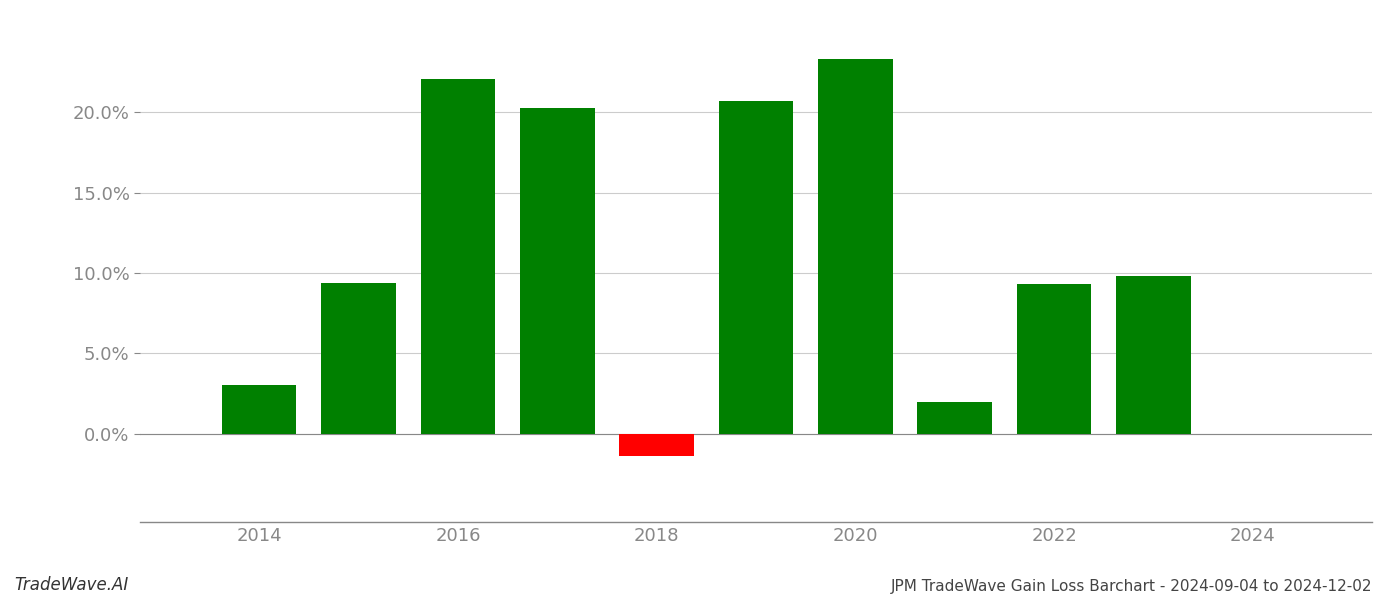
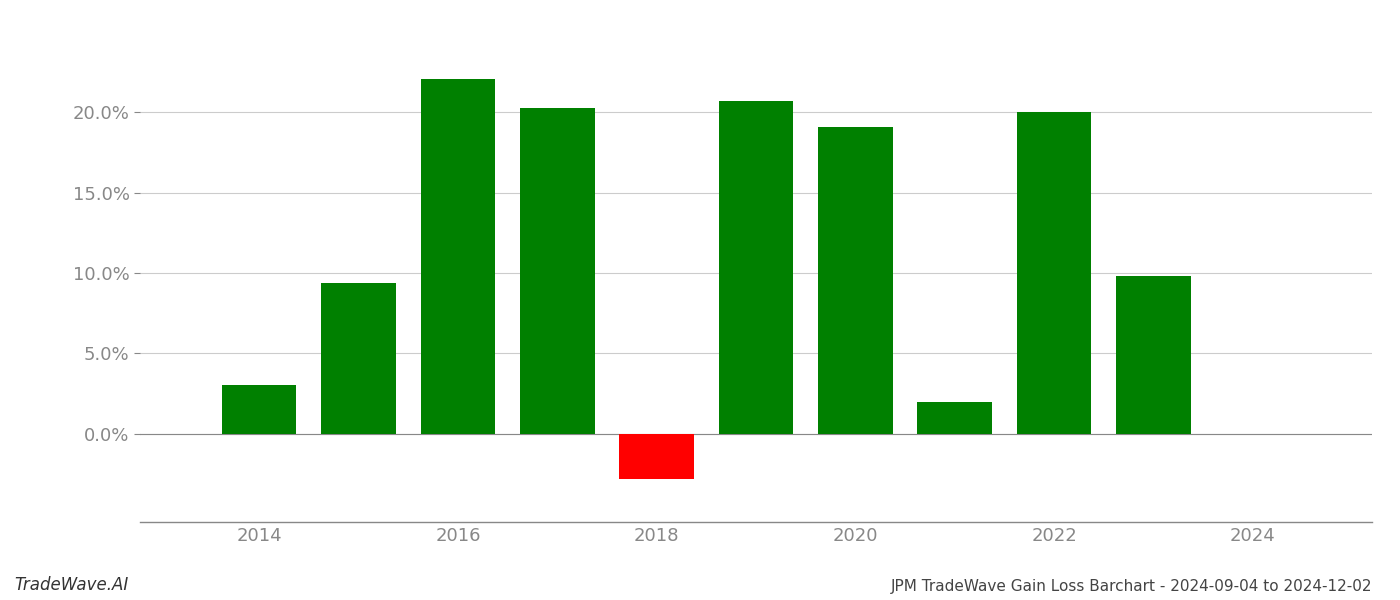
2018: -1.4% -> -2.8%
2020: 23.3% -> 19.1%
2022: 9.3% -> 20.0%
